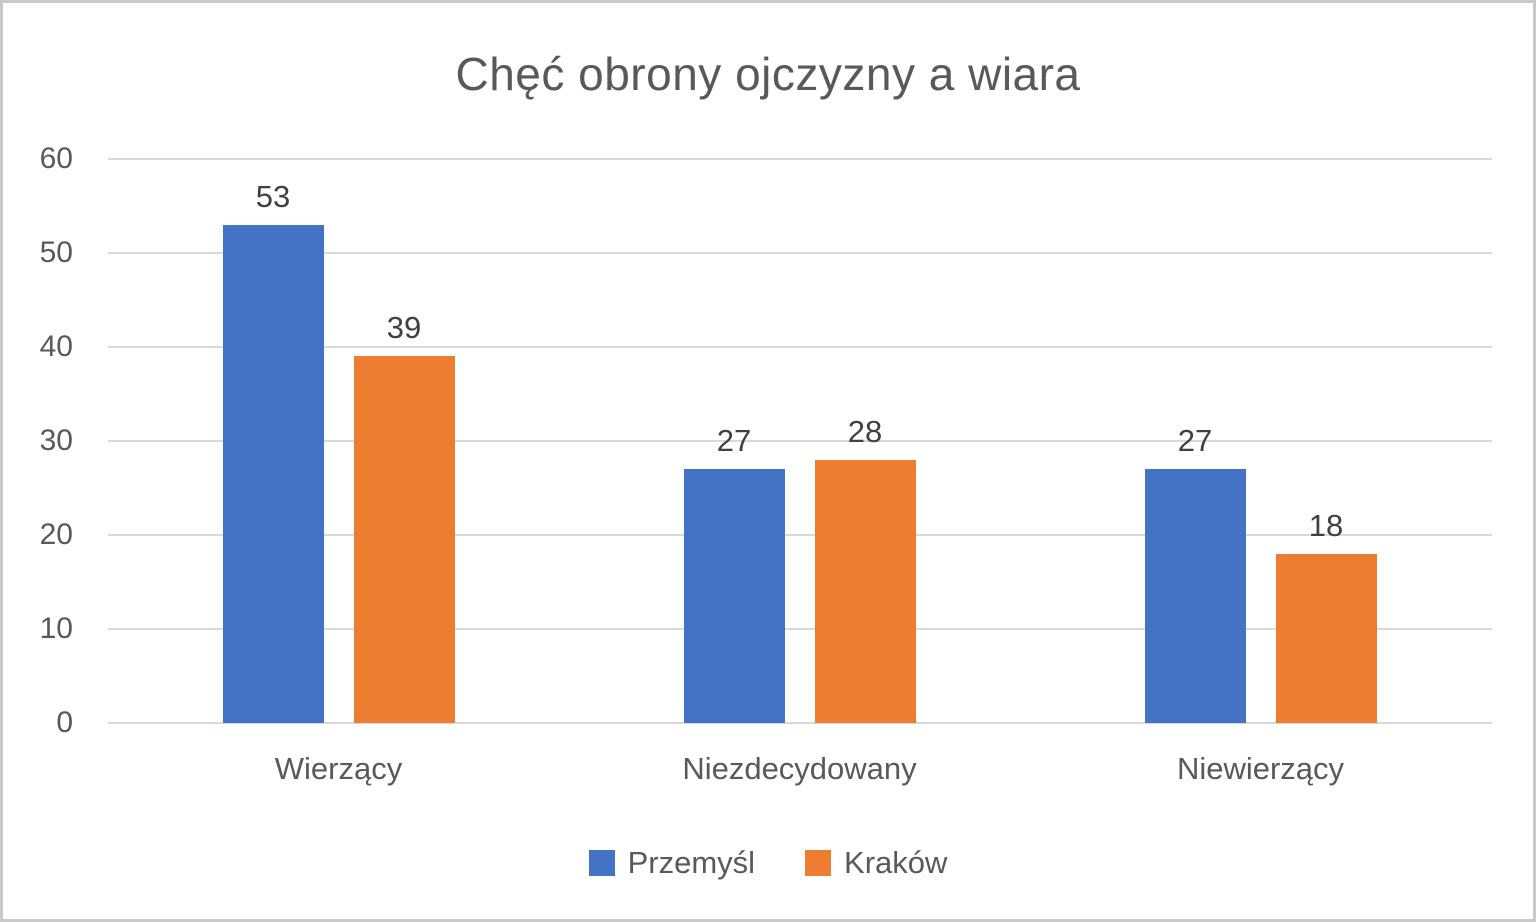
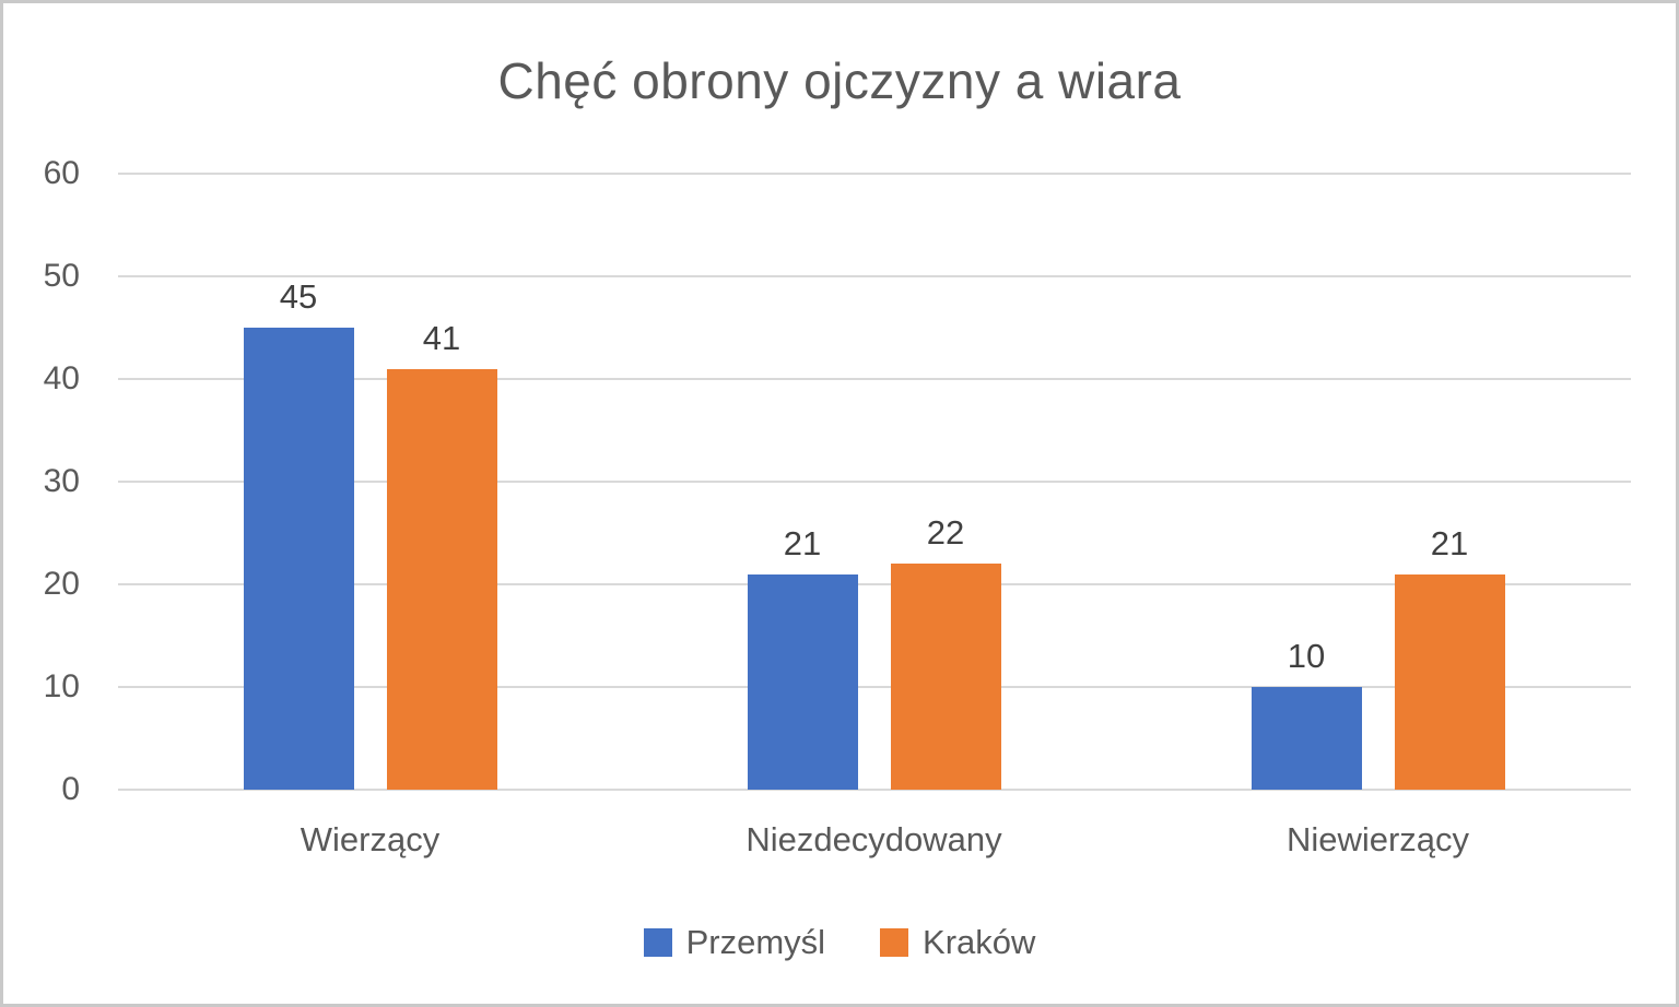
Przemyśl/Wierzący: 53 -> 45
Kraków/Wierzący: 39 -> 41
Przemyśl/Niezdecydowany: 27 -> 21
Kraków/Niezdecydowany: 28 -> 22
Przemyśl/Niewierzący: 27 -> 10
Kraków/Niewierzący: 18 -> 21
